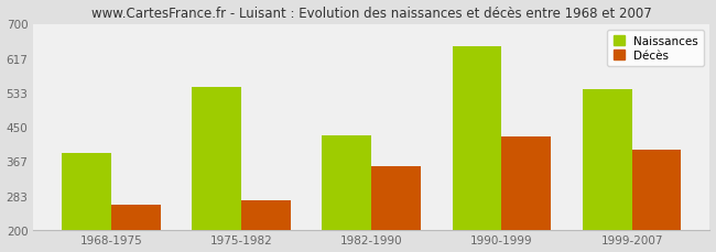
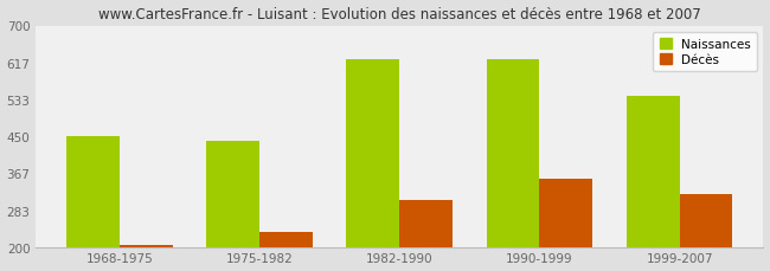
Naissances/1968-1975: 385 -> 450
Décès/1968-1975: 260 -> 205
Naissances/1975-1982: 545 -> 440
Décès/1975-1982: 270 -> 233
Naissances/1982-1990: 430 -> 625
Décès/1982-1990: 355 -> 305
Naissances/1990-1999: 645 -> 623
Décès/1990-1999: 425 -> 355
Décès/1999-2007: 395 -> 318
